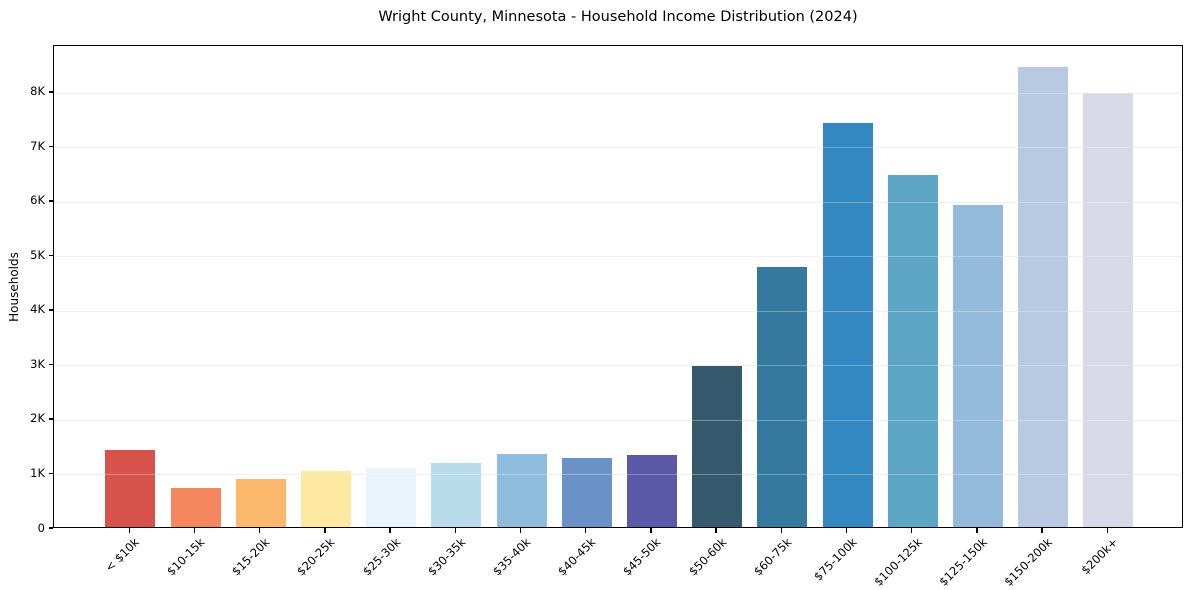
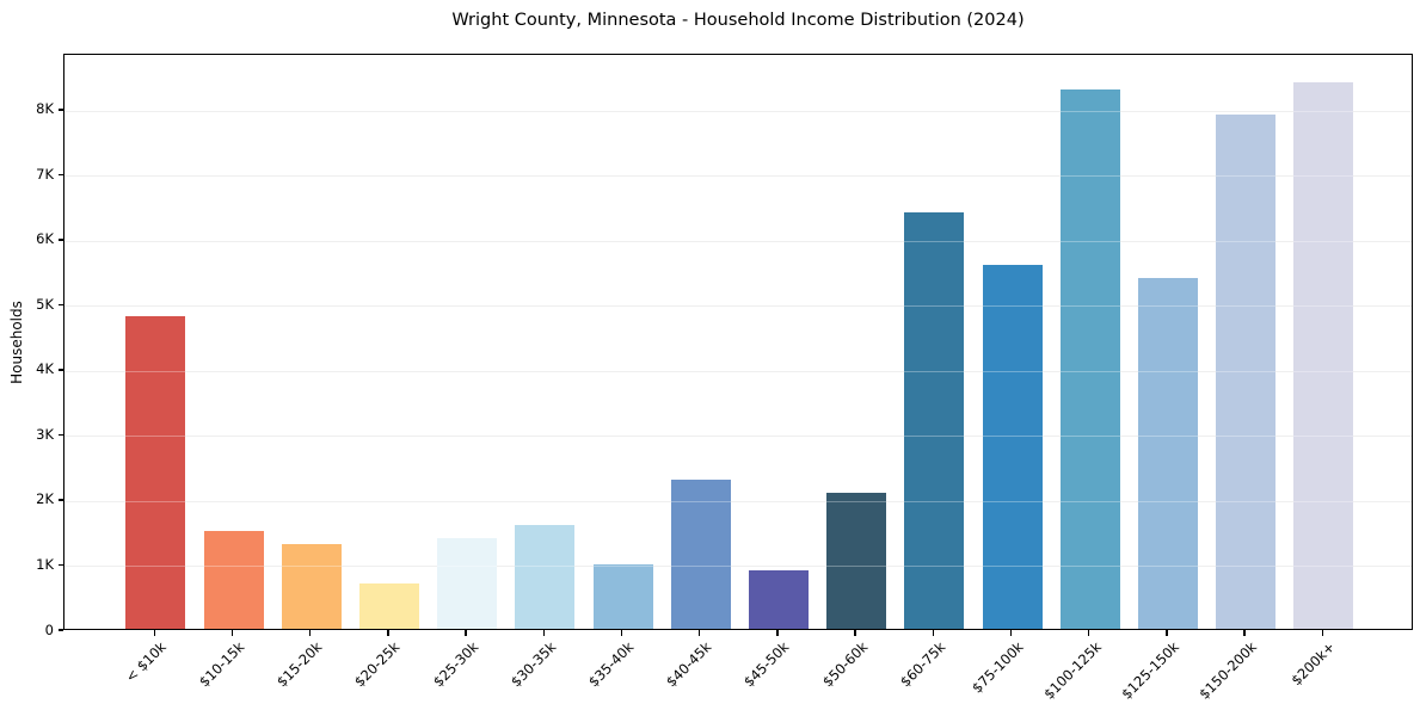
< $10k: 1.4K -> 4.8K
$10-15k: 0.7K -> 1.5K
$15-20k: 0.9K -> 1.3K
$20-25k: 1.0K -> 0.7K
$25-30k: 1.1K -> 1.4K
$30-35k: 1.2K -> 1.6K
$35-40k: 1.3K -> 1.0K
$40-45k: 1.3K -> 2.3K
$45-50k: 1.3K -> 0.9K
$50-60k: 3.0K -> 2.1K
$60-75k: 4.8K -> 6.4K
$75-100k: 7.4K -> 5.6K
$100-125k: 6.5K -> 8.3K
$125-150k: 5.9K -> 5.4K
$150-200k: 8.4K -> 7.9K
$200k+: 8.0K -> 8.4K
